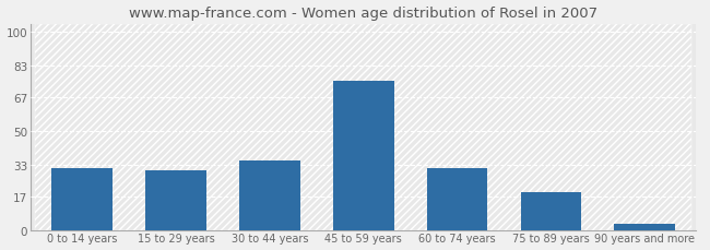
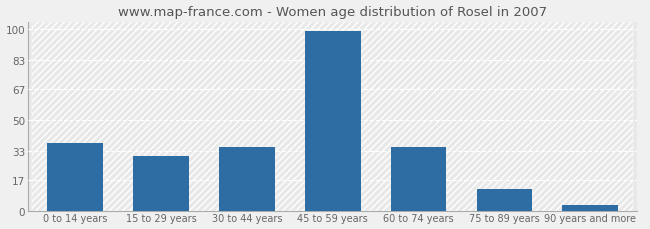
0 to 14 years: 31 -> 37
45 to 59 years: 75 -> 99
60 to 74 years: 31 -> 35
75 to 89 years: 19 -> 12
